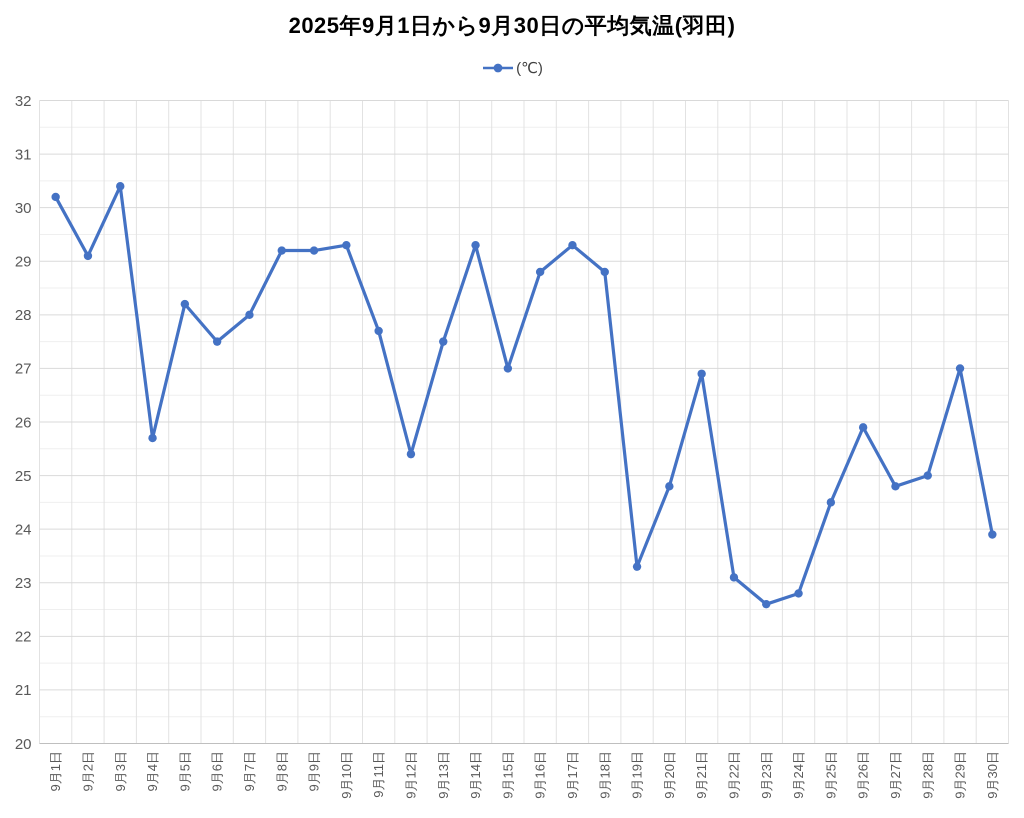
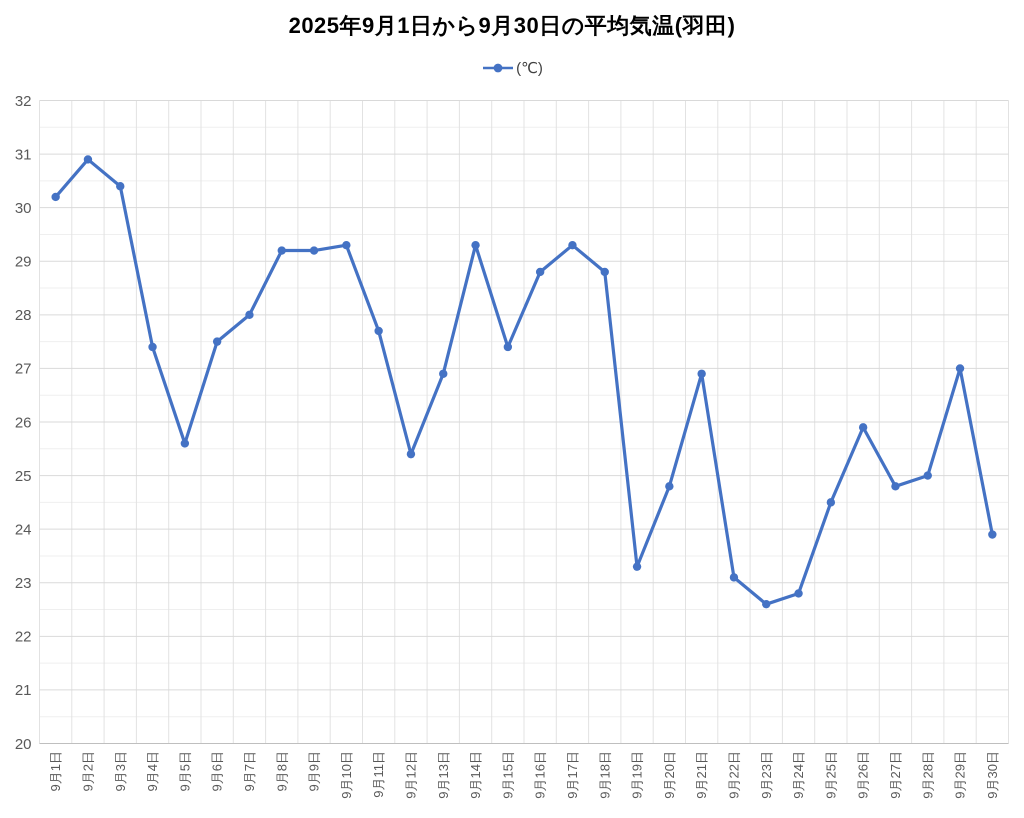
9月2日: 29.1 -> 30.9
9月4日: 25.7 -> 27.4
9月5日: 28.2 -> 25.6
9月13日: 27.5 -> 26.9
9月15日: 27.0 -> 27.4
